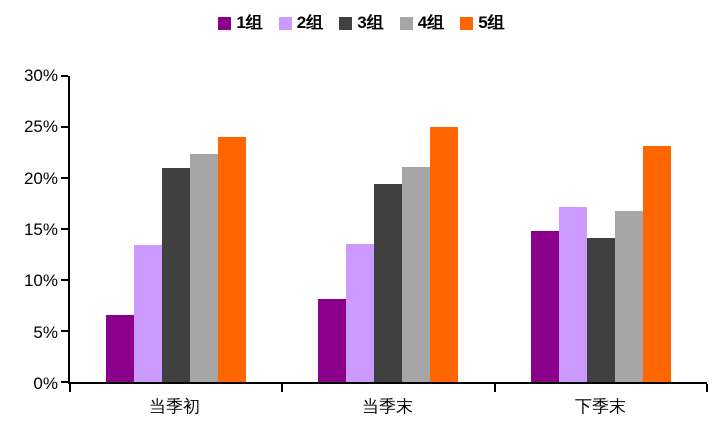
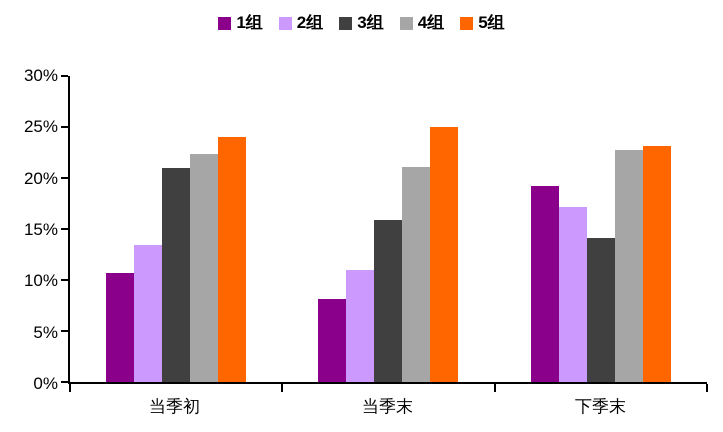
1组/当季初: 6.6% -> 10.7%
2组/当季末: 13.5% -> 11.0%
3组/当季末: 19.4% -> 15.9%
1组/下季末: 14.8% -> 19.2%
4组/下季末: 16.8% -> 22.7%
